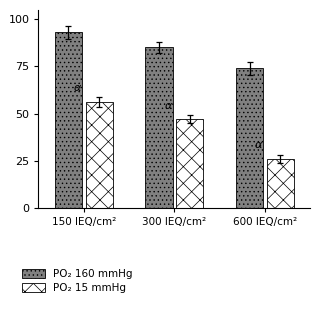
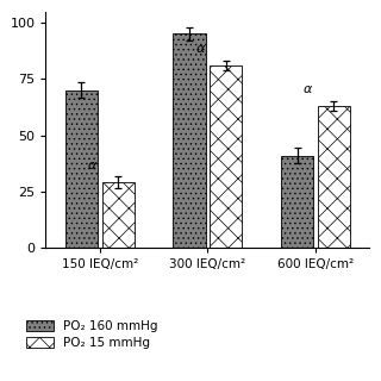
PO₂ 160 mmHg/150 IEQ/cm²: 93 -> 70
PO₂ 15 mmHg/150 IEQ/cm²: 56 -> 29
PO₂ 160 mmHg/300 IEQ/cm²: 85 -> 95
PO₂ 15 mmHg/300 IEQ/cm²: 47 -> 81
PO₂ 160 mmHg/600 IEQ/cm²: 74 -> 41
PO₂ 15 mmHg/600 IEQ/cm²: 26 -> 63
